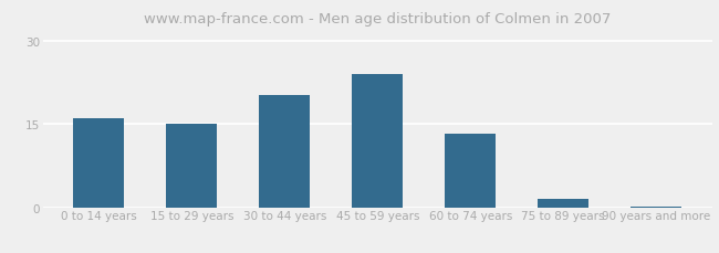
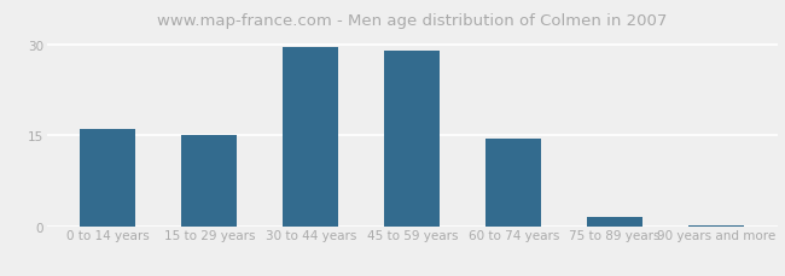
30 to 44 years: 20.2 -> 29.5
45 to 59 years: 24.0 -> 29.0
60 to 74 years: 13.2 -> 14.5
